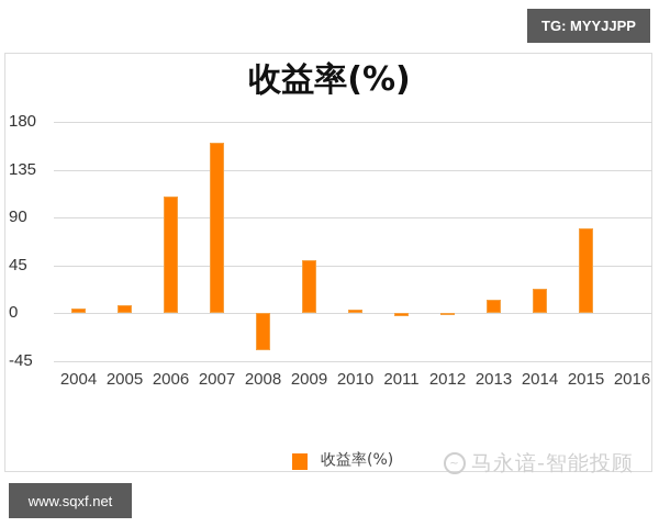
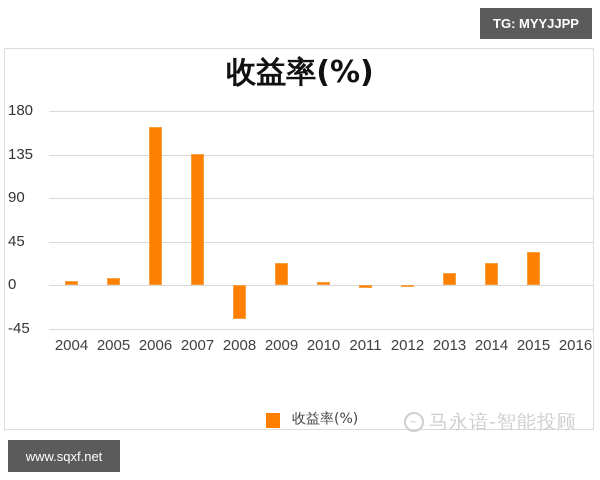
2006: 110 -> 160
2007: 160 -> 140
2009: 50 -> 20
2015: 80 -> 30
